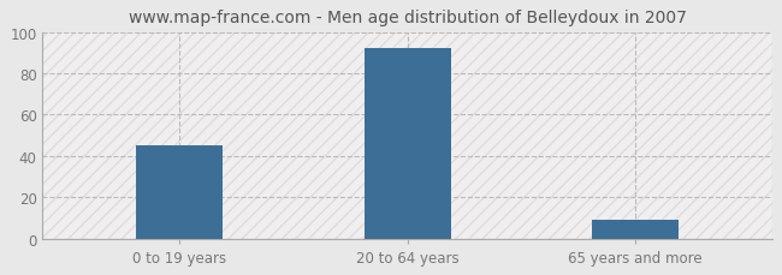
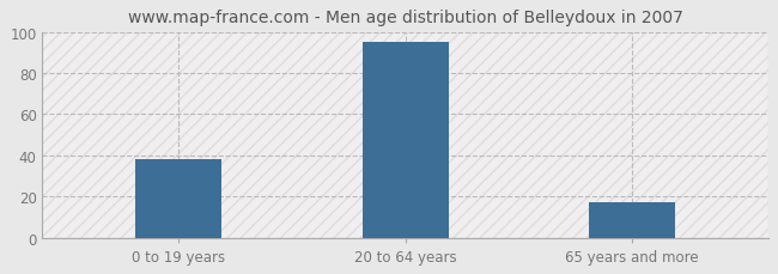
0 to 19 years: 45 -> 38
20 to 64 years: 92 -> 95
65 years and more: 9 -> 17
